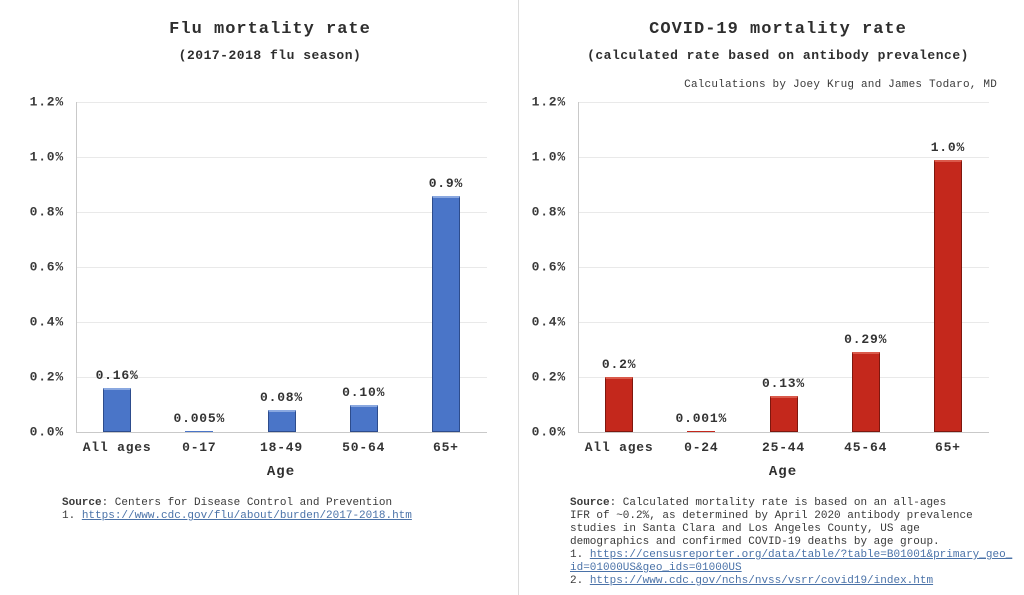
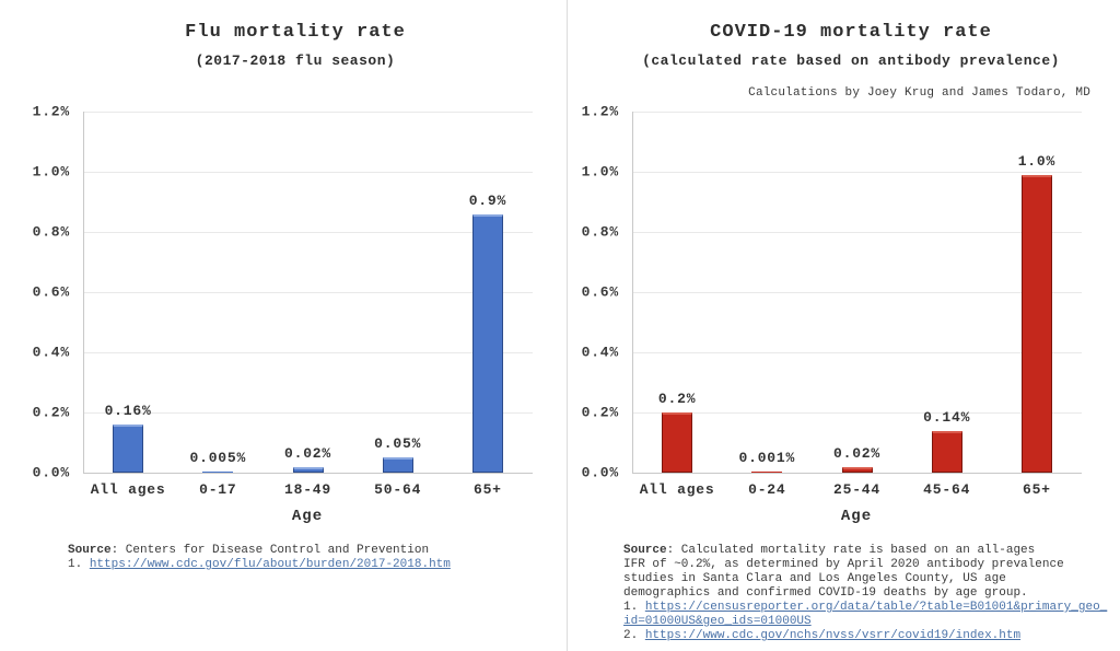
Flu mortality rate/18-49: 0.08% -> 0.02%
Flu mortality rate/50-64: 0.10% -> 0.05%
COVID-19 mortality rate/25-44: 0.13% -> 0.02%
COVID-19 mortality rate/45-64: 0.29% -> 0.14%
